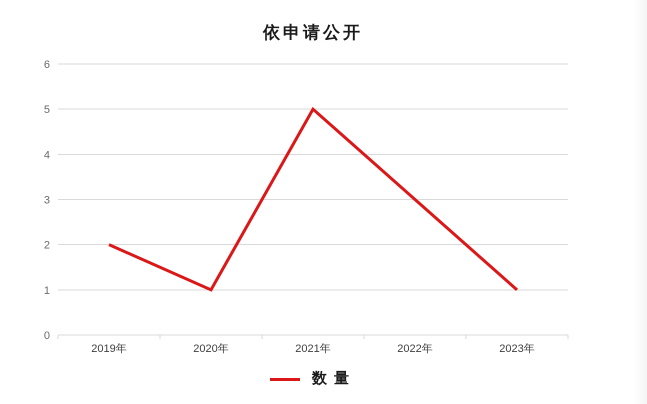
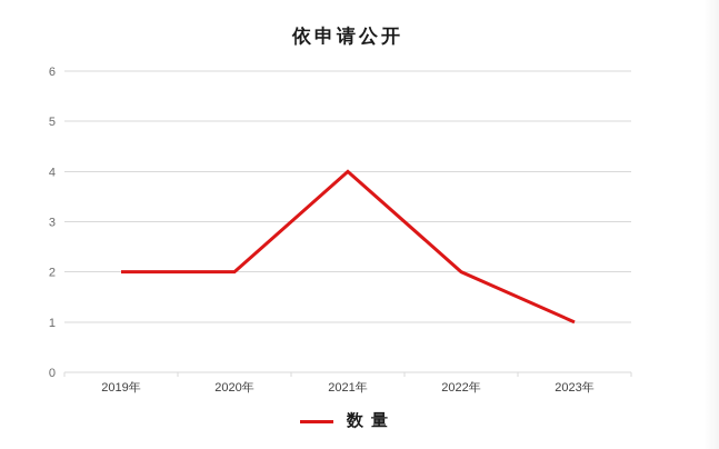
2020年: 1 -> 2
2021年: 5 -> 4
2022年: 3 -> 2
